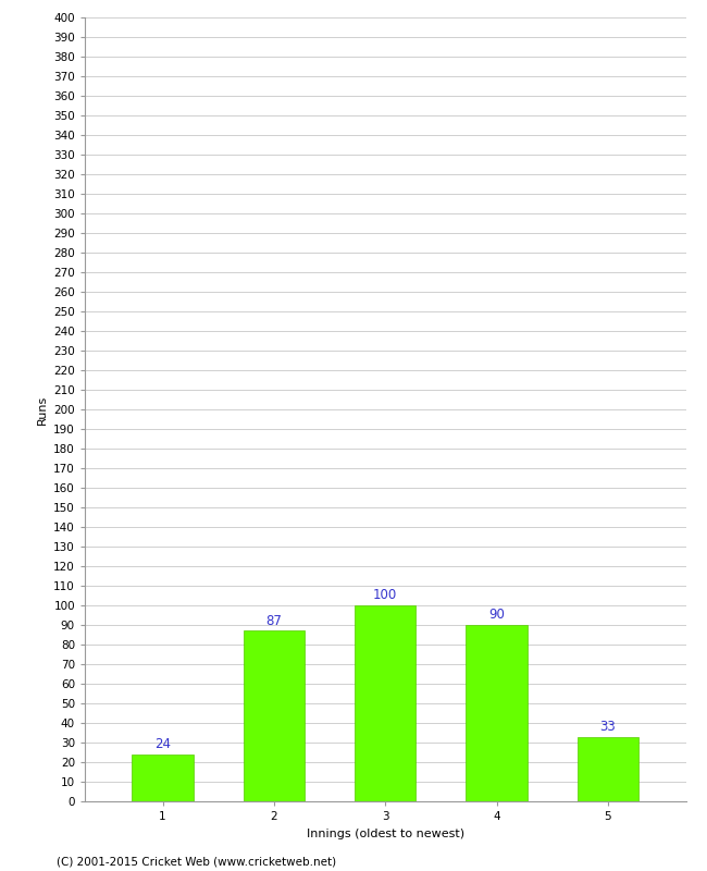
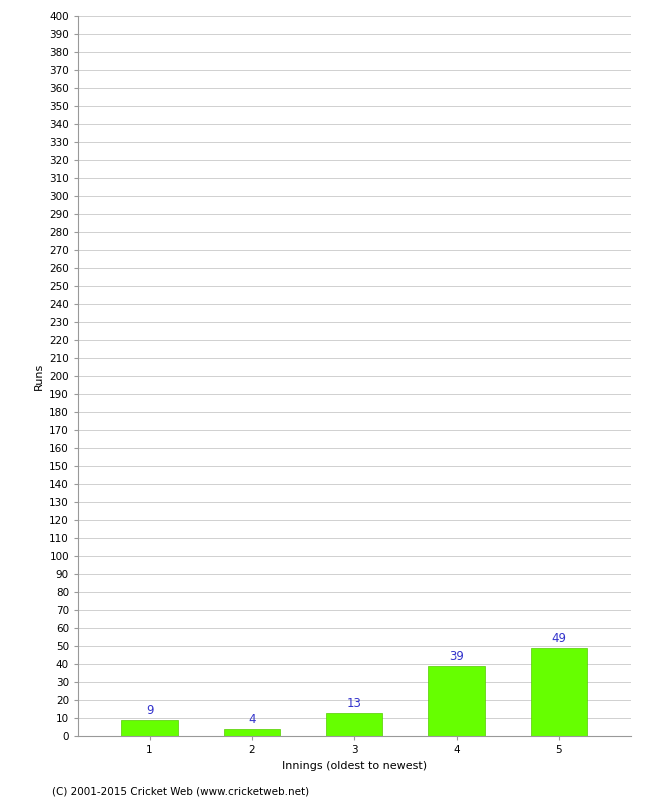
1: 24 -> 9
2: 87 -> 4
3: 100 -> 13
4: 90 -> 39
5: 33 -> 49
